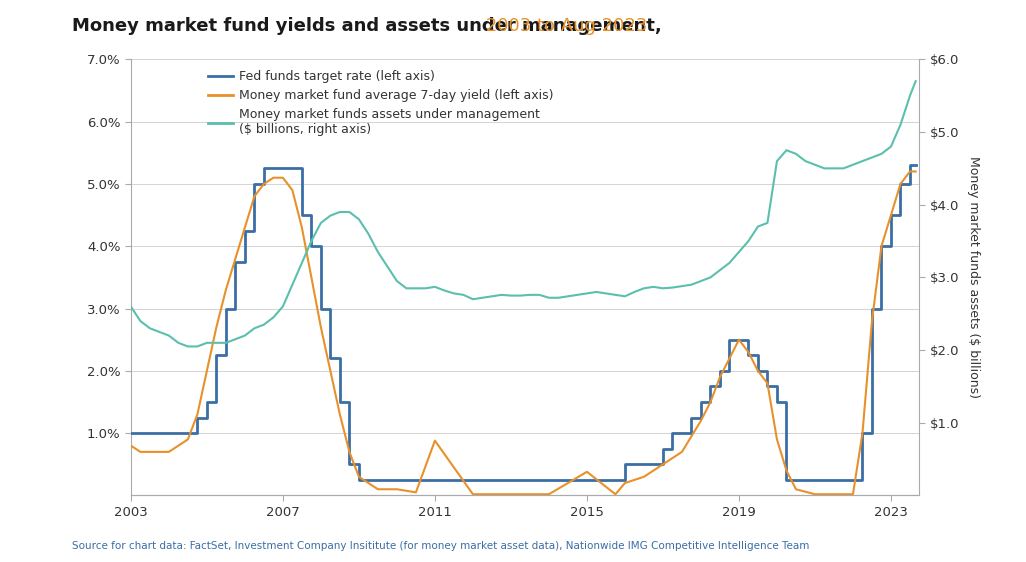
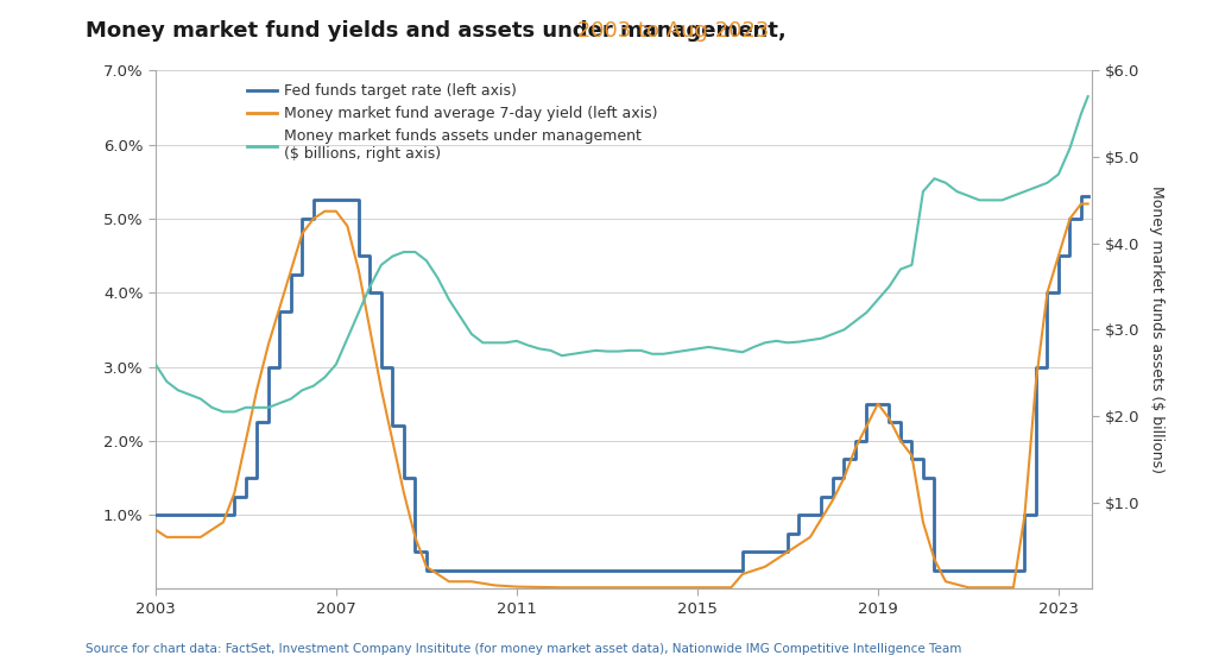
Money market fund average 7-day yield (left axis)/2011: 0.88% -> 0.03%
Money market fund average 7-day yield (left axis)/2015: 0.38% -> 0.02%
